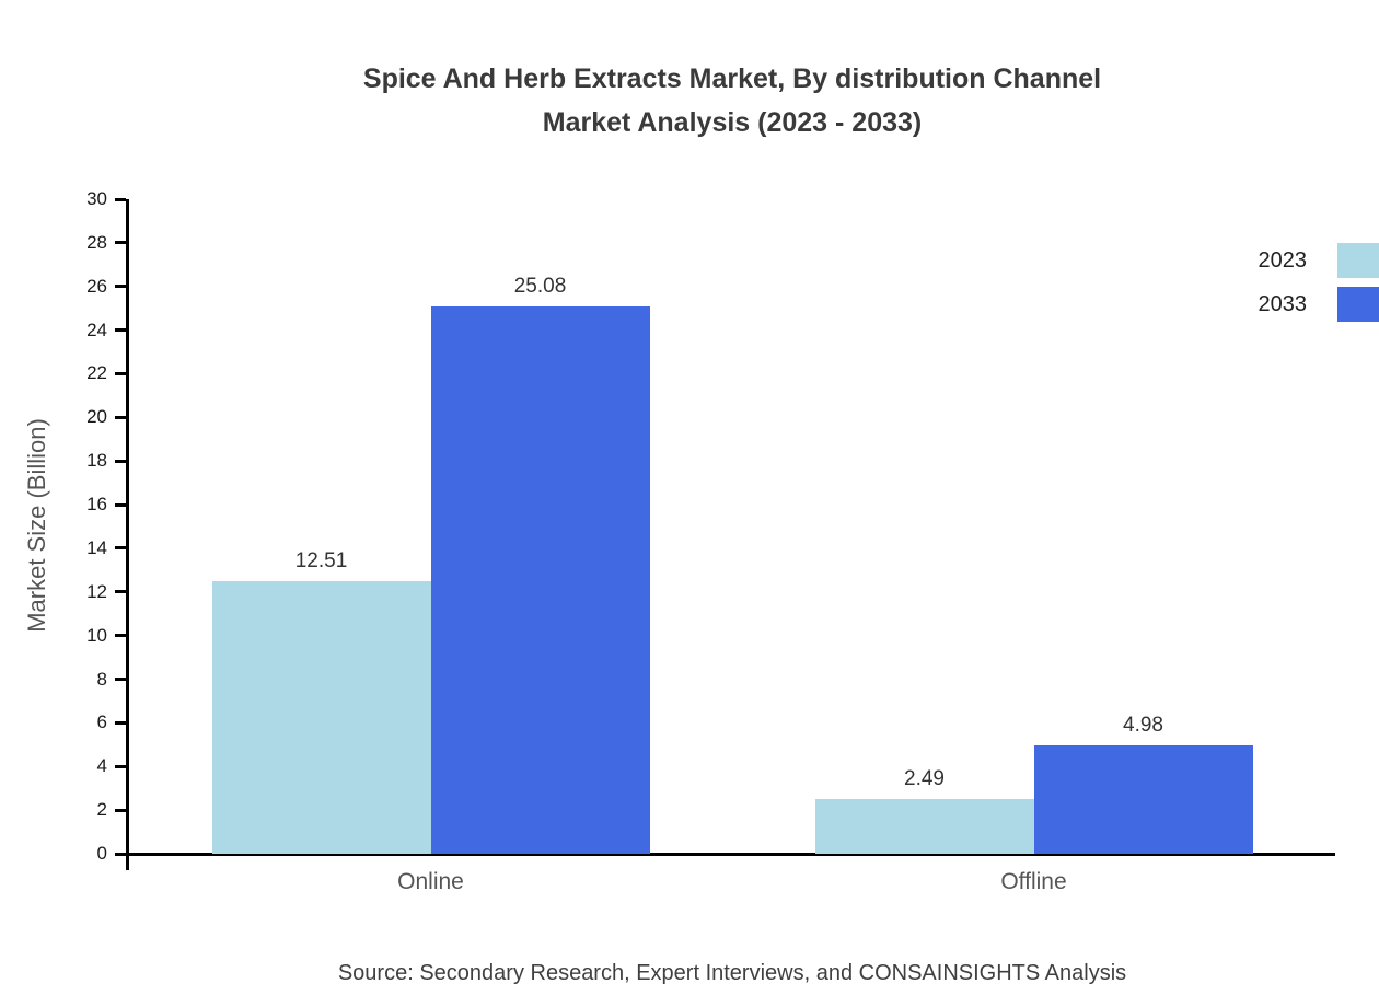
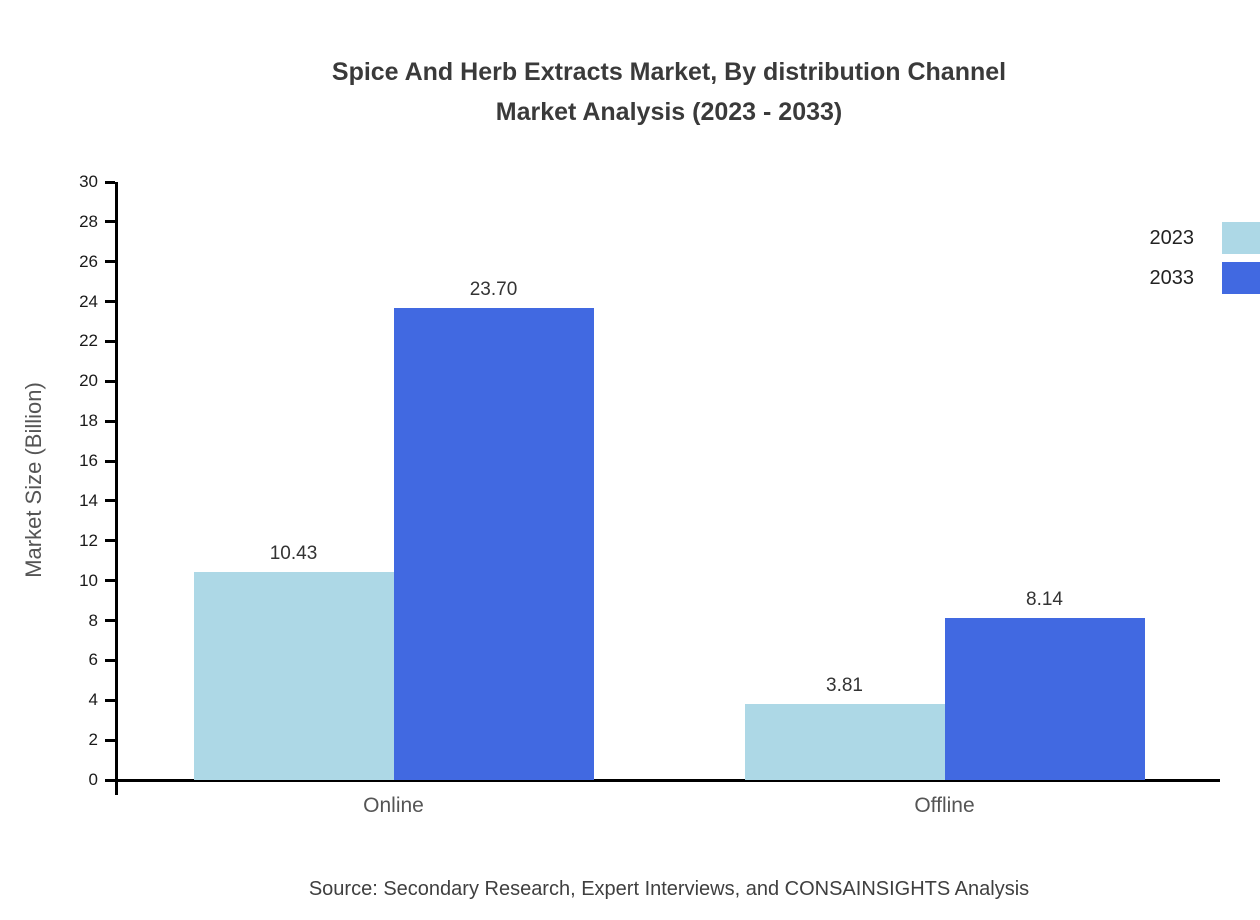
2023/Online: 12.51 -> 10.43
2033/Online: 25.08 -> 23.70
2023/Offline: 2.49 -> 3.81
2033/Offline: 4.98 -> 8.14
